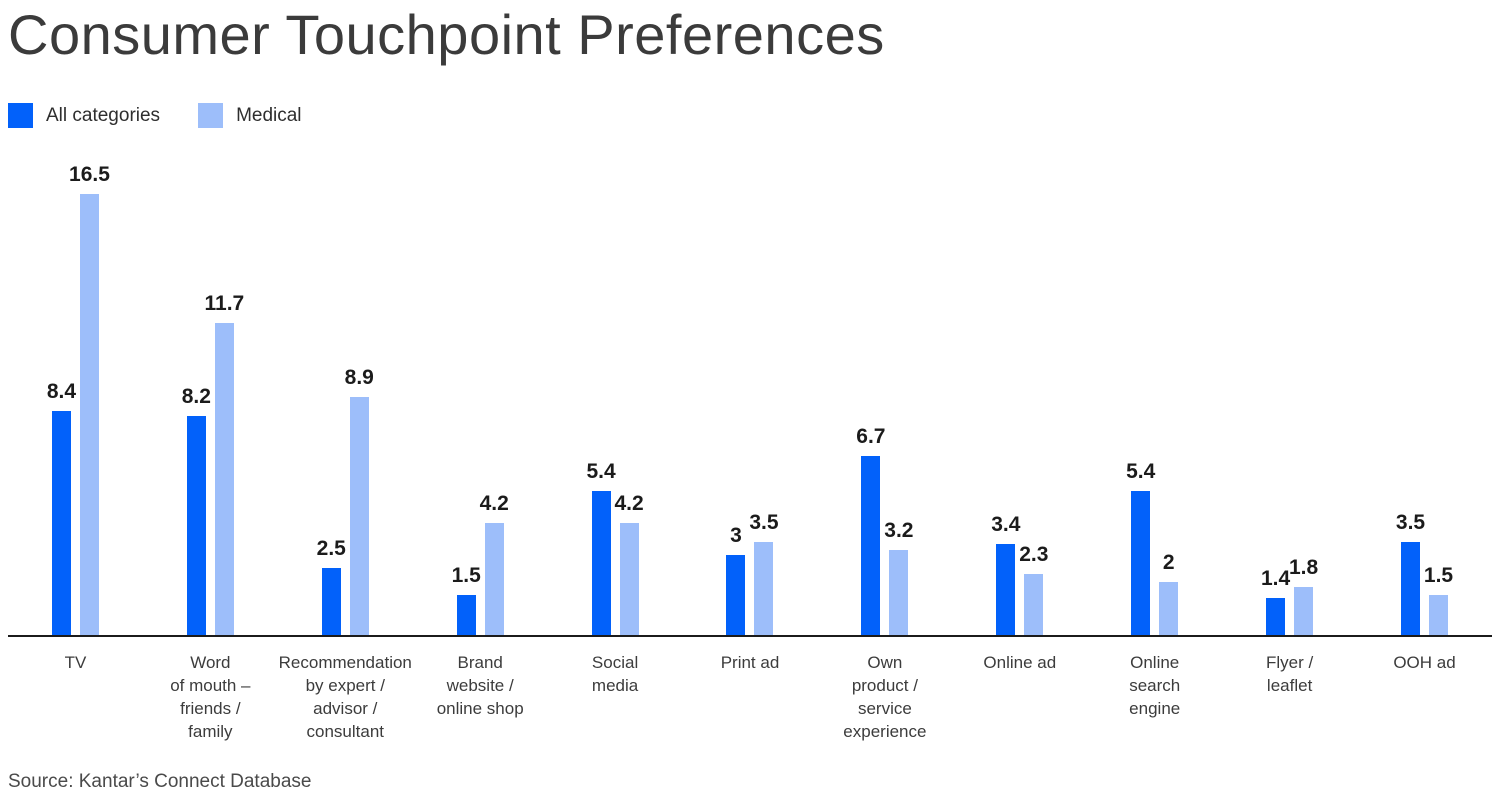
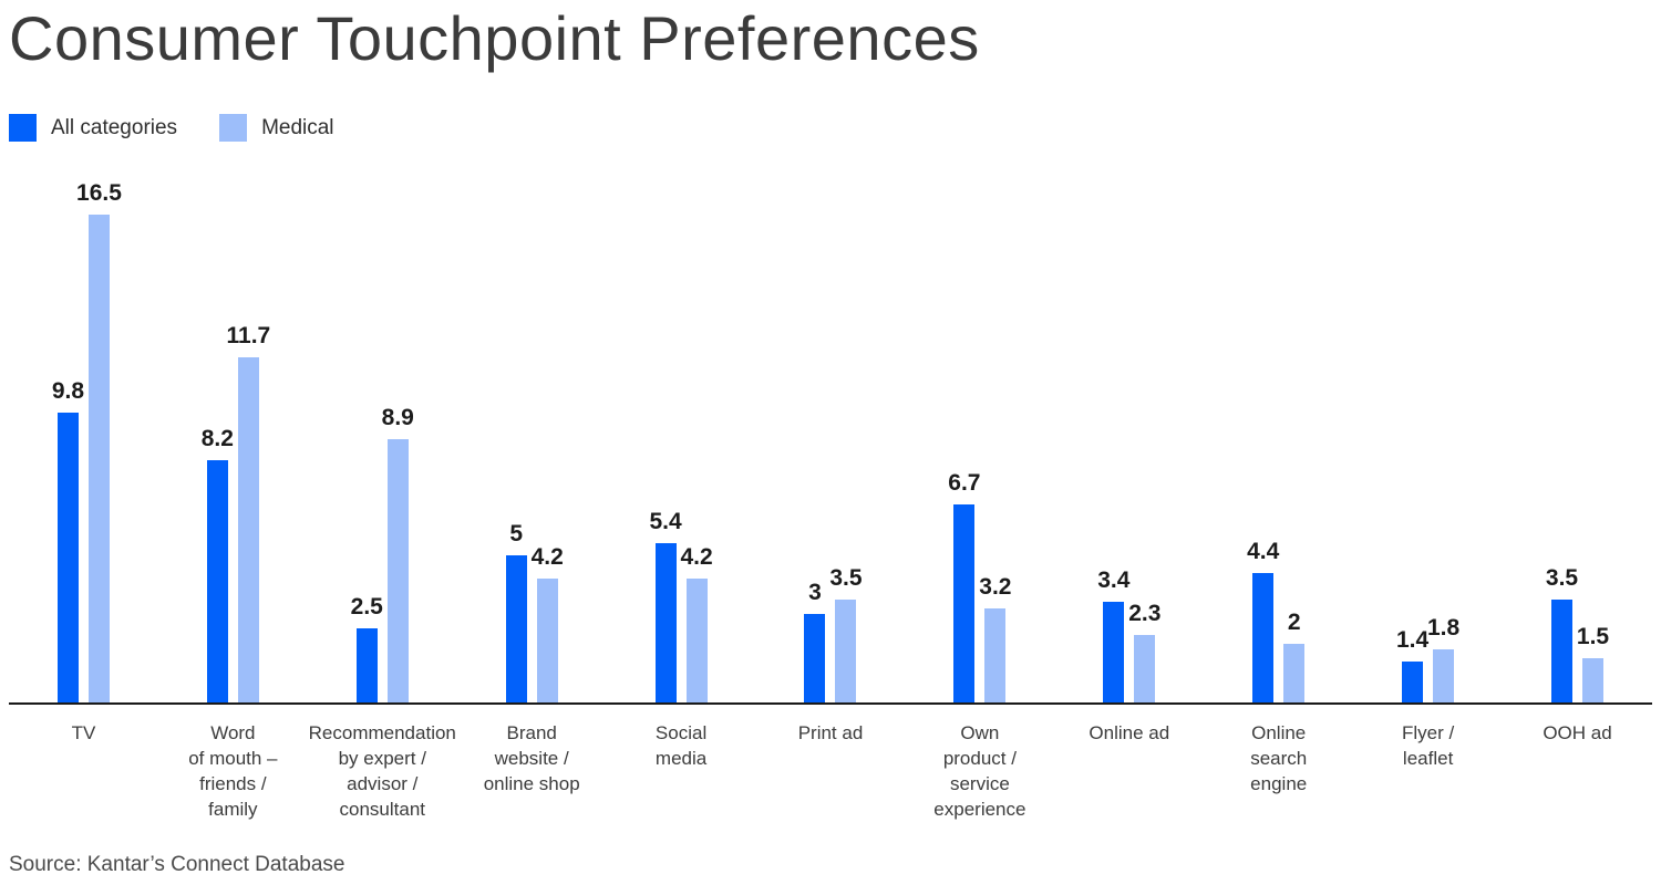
All categories/TV: 8.4 -> 9.8
All categories/Brand website / online shop: 1.5 -> 5
All categories/Online search engine: 5.4 -> 4.4
